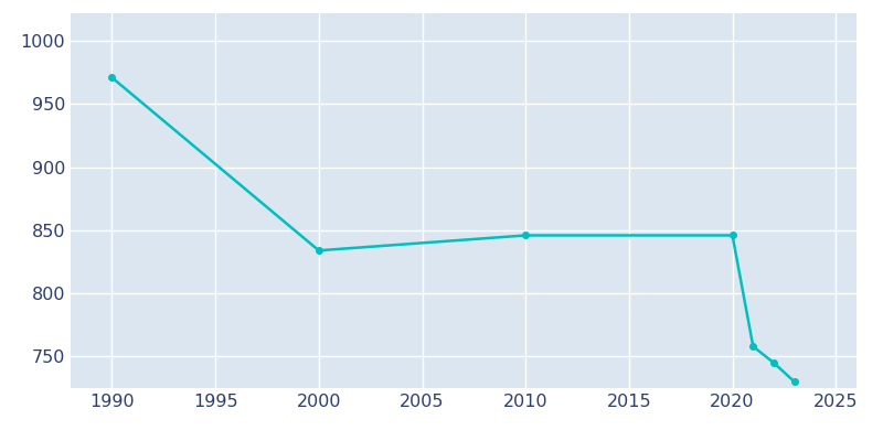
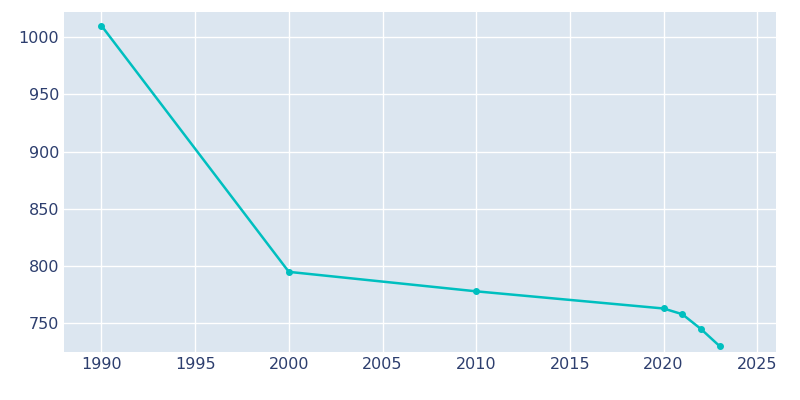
1990: 971 -> 1010
2000: 834 -> 795
2010: 846 -> 778
2020: 846 -> 763
